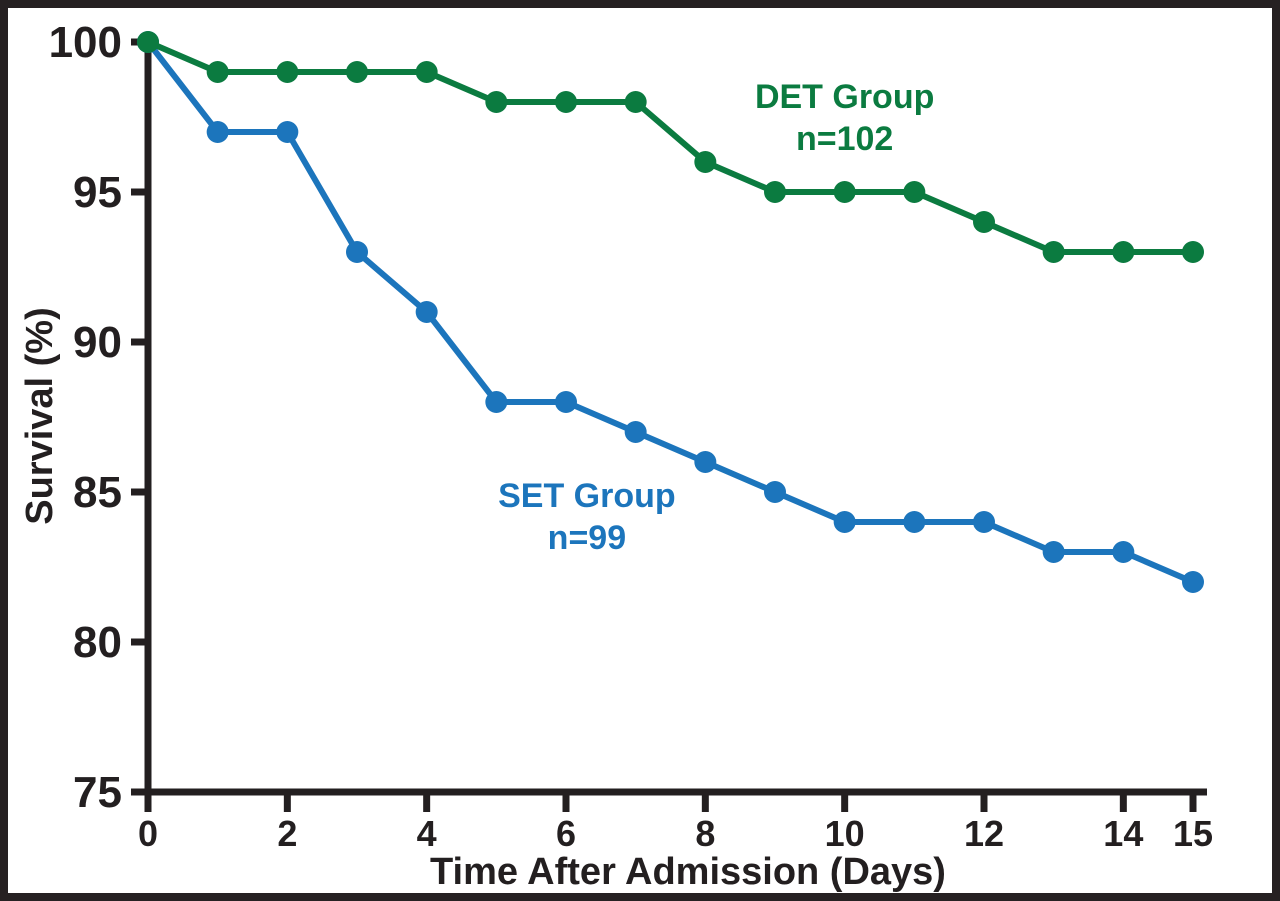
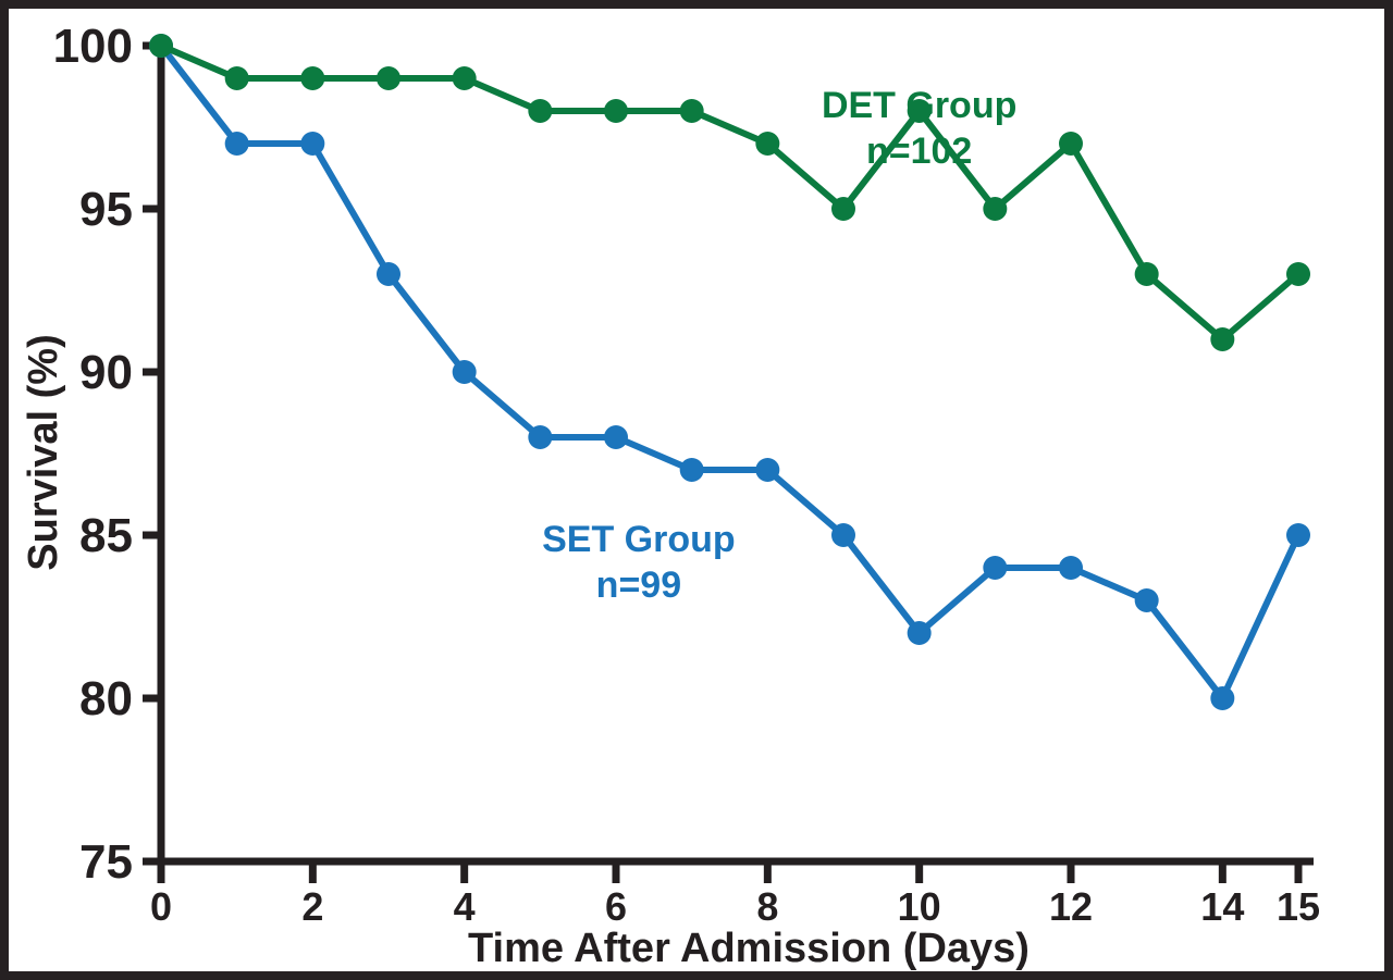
SET Group/4: 91 -> 90
DET Group/8: 96 -> 97
SET Group/8: 86 -> 87
DET Group/10: 95 -> 98
SET Group/10: 84 -> 82
DET Group/12: 94 -> 97
DET Group/14: 93 -> 91
SET Group/14: 83 -> 80
SET Group/15: 82 -> 85
